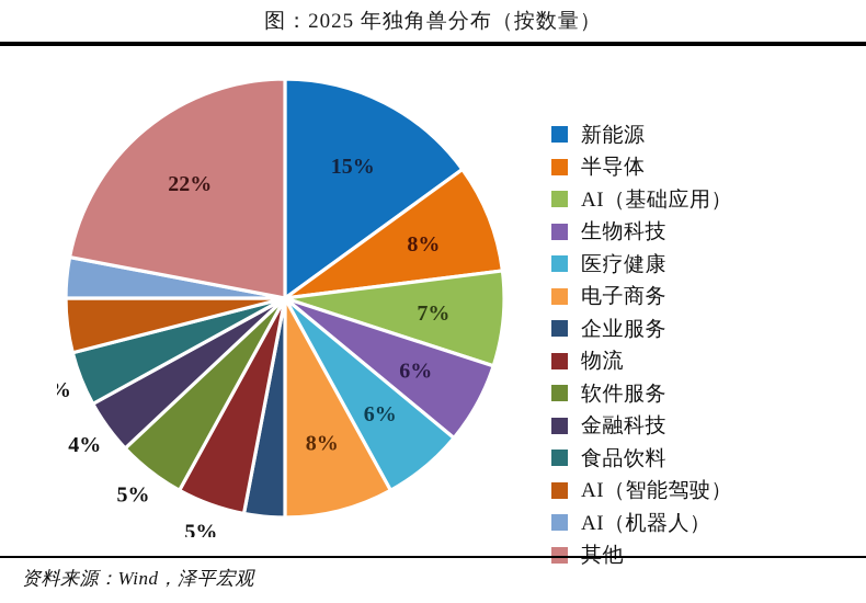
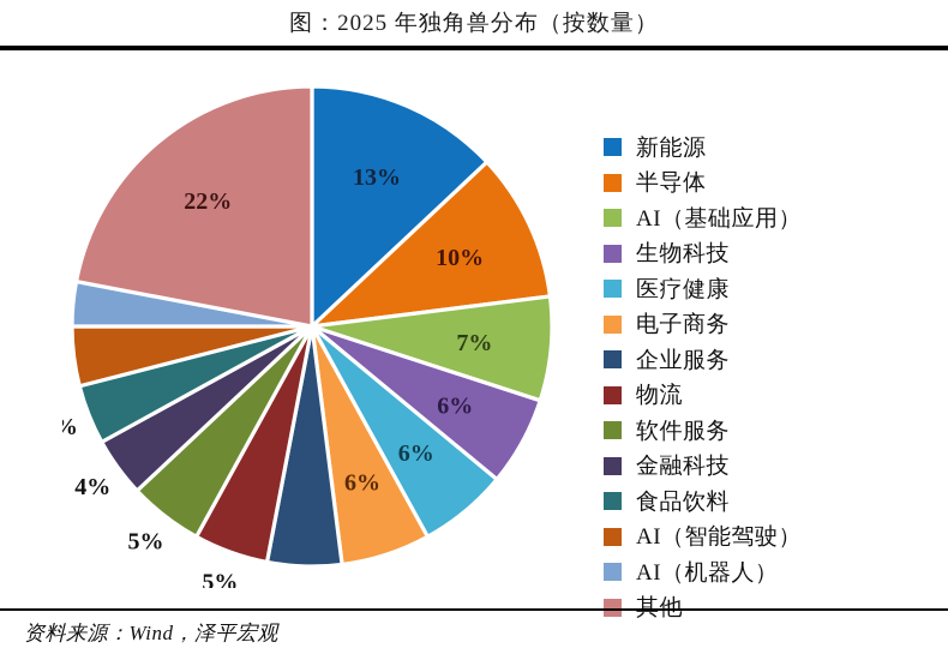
新能源: 15% -> 13%
半导体: 8% -> 10%
电子商务: 8% -> 6%
企业服务: 3% -> 5%
